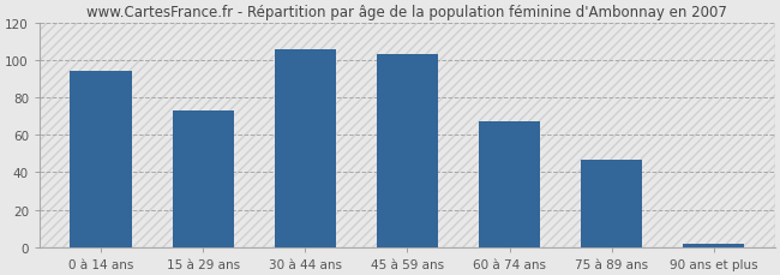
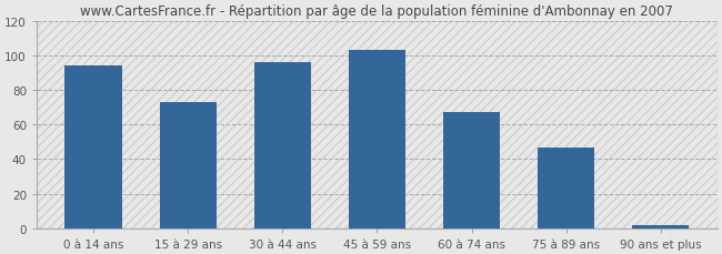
30 à 44 ans: 106 -> 96
